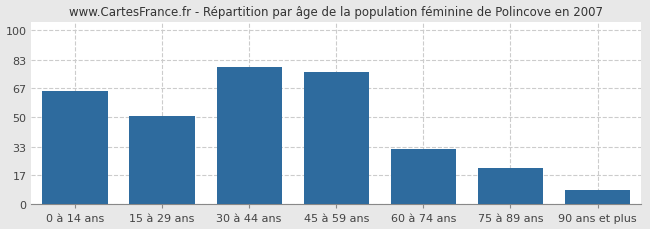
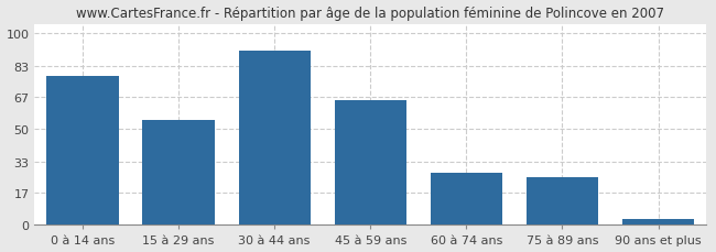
0 à 14 ans: 65 -> 78
15 à 29 ans: 51 -> 55
30 à 44 ans: 79 -> 91
45 à 59 ans: 76 -> 65
60 à 74 ans: 32 -> 27
75 à 89 ans: 21 -> 25
90 ans et plus: 8 -> 3
